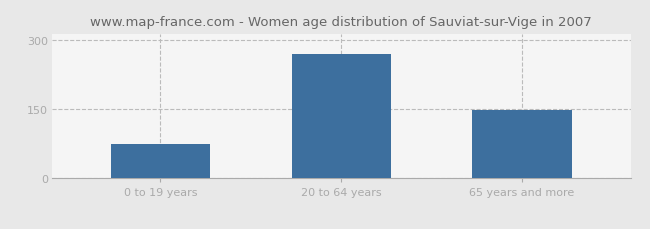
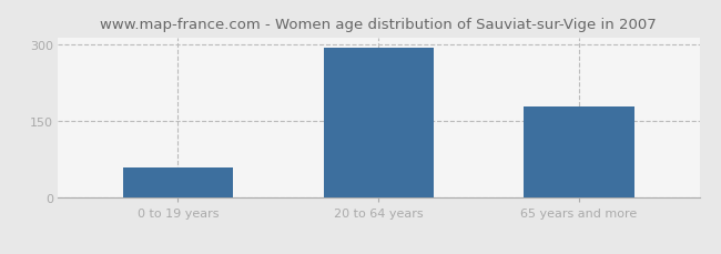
0 to 19 years: 75 -> 60
20 to 64 years: 270 -> 295
65 years and more: 148 -> 180
